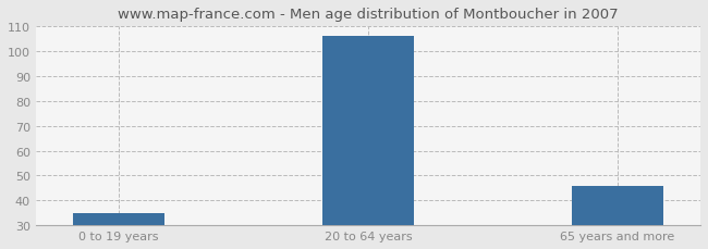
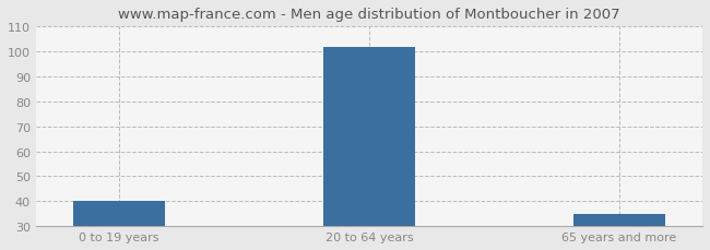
0 to 19 years: 35 -> 40
20 to 64 years: 106 -> 102
65 years and more: 46 -> 35
